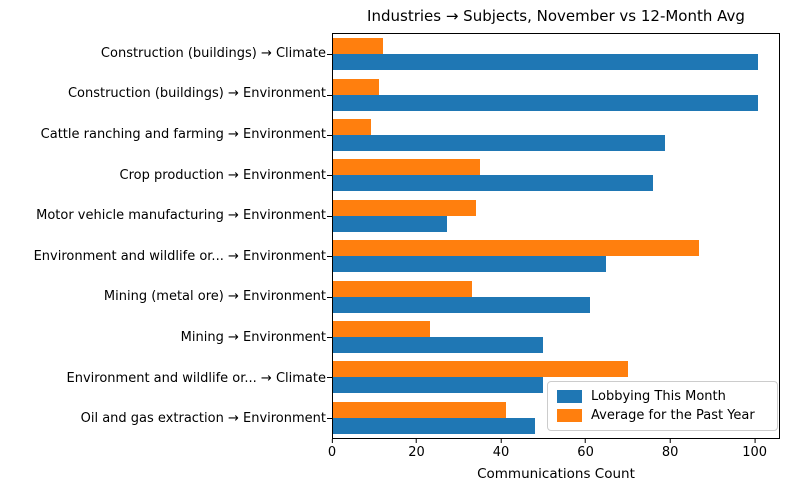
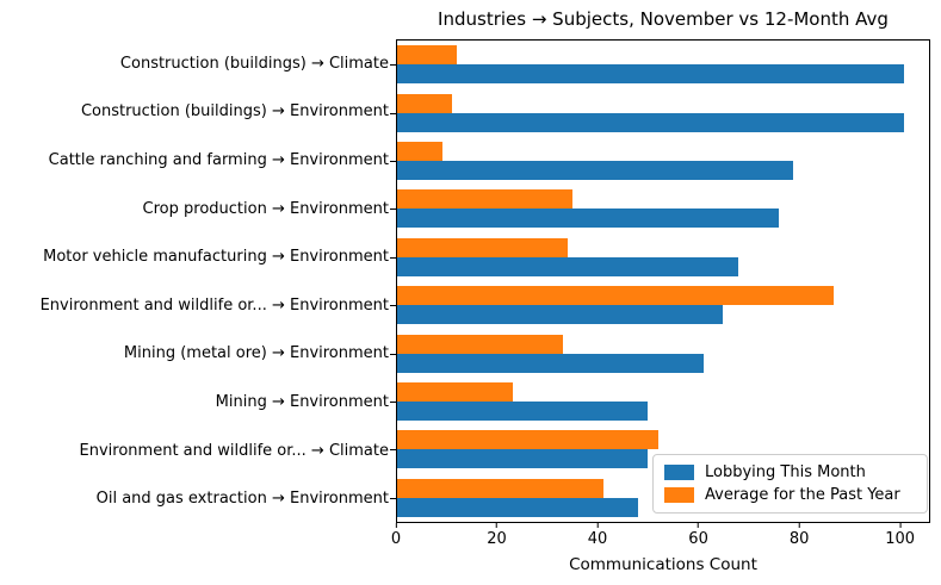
Lobbying This Month/Motor vehicle manufacturing → Environment: 27 -> 68
Average for the Past Year/Environment and wildlife or... → Climate: 70 -> 52
